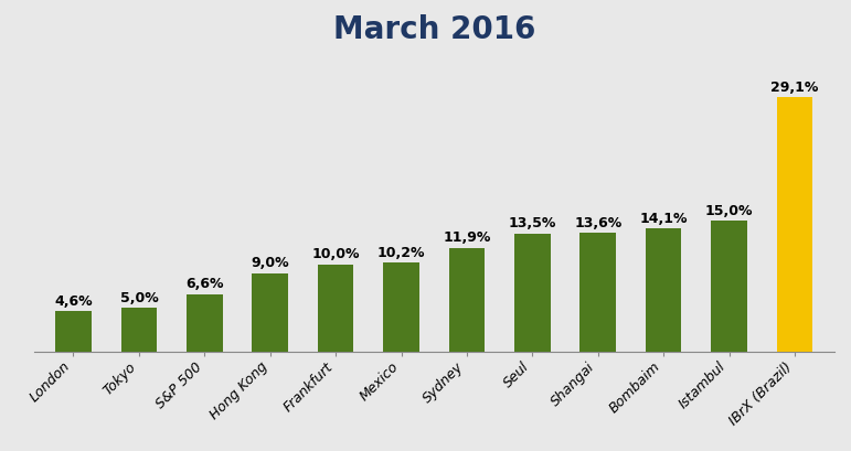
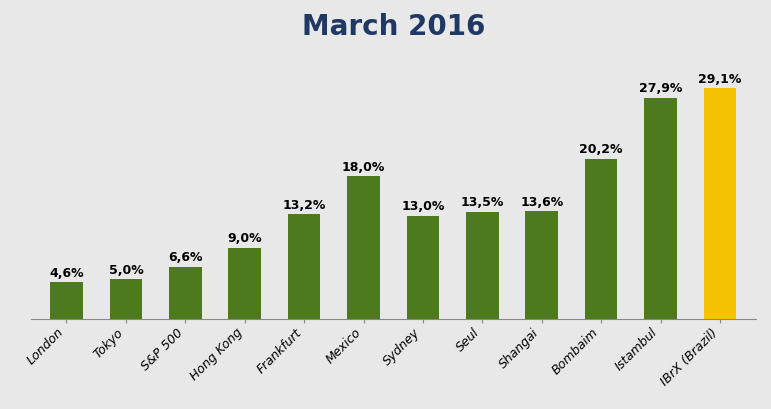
Frankfurt: 10,0% -> 13,2%
Mexico: 10,2% -> 18,0%
Sydney: 11,9% -> 13,0%
Bombaim: 14,1% -> 20,2%
Istambul: 15,0% -> 27,9%
